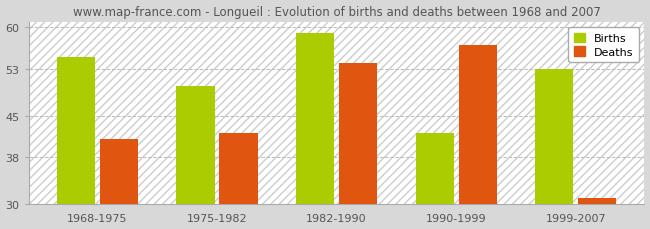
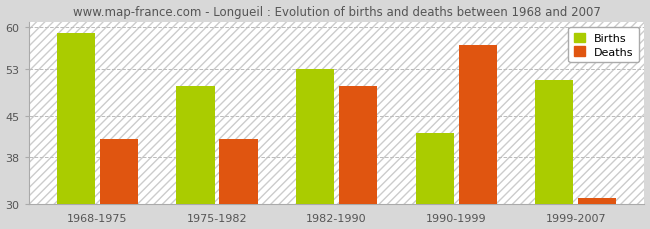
Births/1968-1975: 55 -> 59
Deaths/1975-1982: 42 -> 41
Births/1982-1990: 59 -> 53
Deaths/1982-1990: 54 -> 50
Births/1999-2007: 53 -> 51
